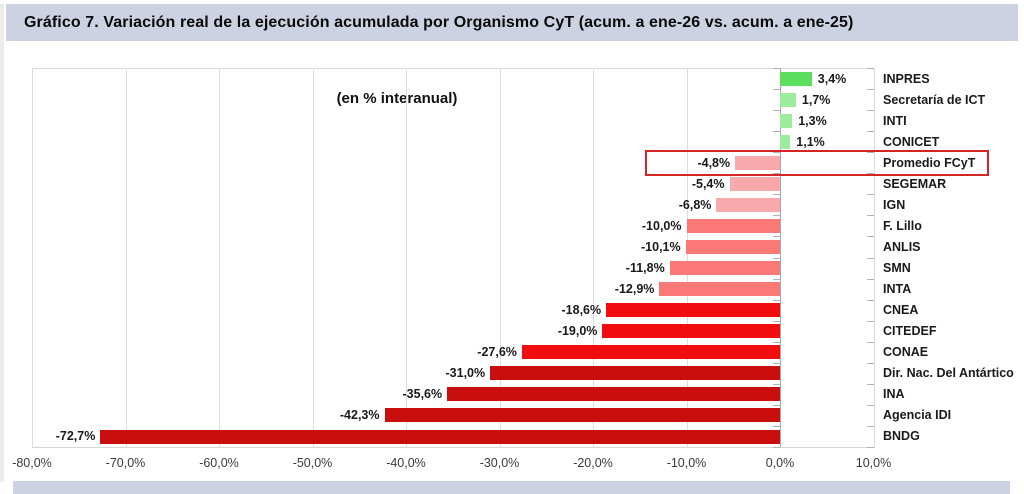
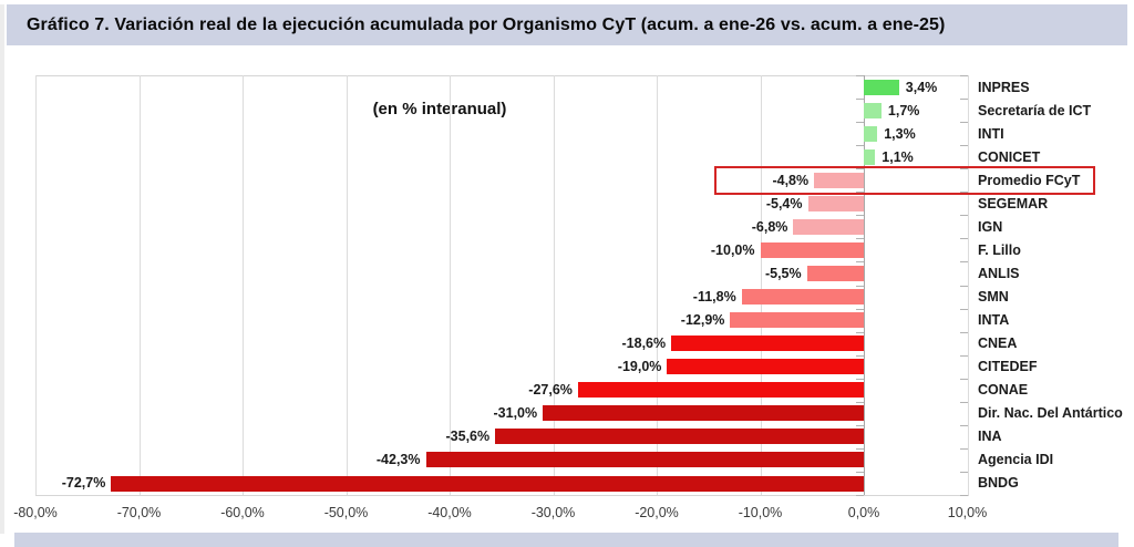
ANLIS: -10,1% -> -5,5%
